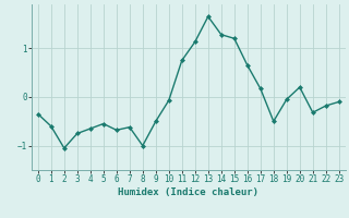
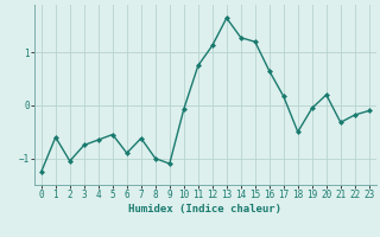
0: -0.35 -> -1.25
6: -0.68 -> -0.90
9: -0.50 -> -1.10
